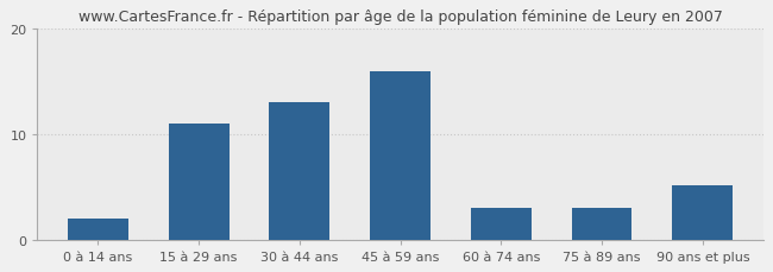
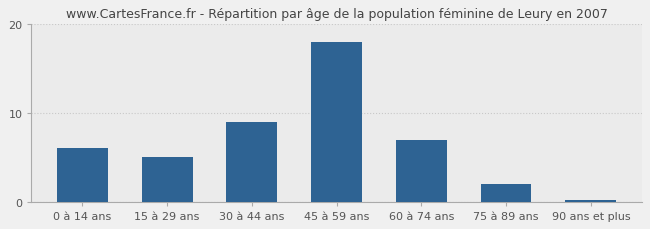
0 à 14 ans: 2.0 -> 6.0
15 à 29 ans: 11.0 -> 5.0
30 à 44 ans: 13.0 -> 9.0
45 à 59 ans: 16.0 -> 18.0
60 à 74 ans: 3.0 -> 7.0
75 à 89 ans: 3.0 -> 2.0
90 ans et plus: 5.2 -> 0.2
